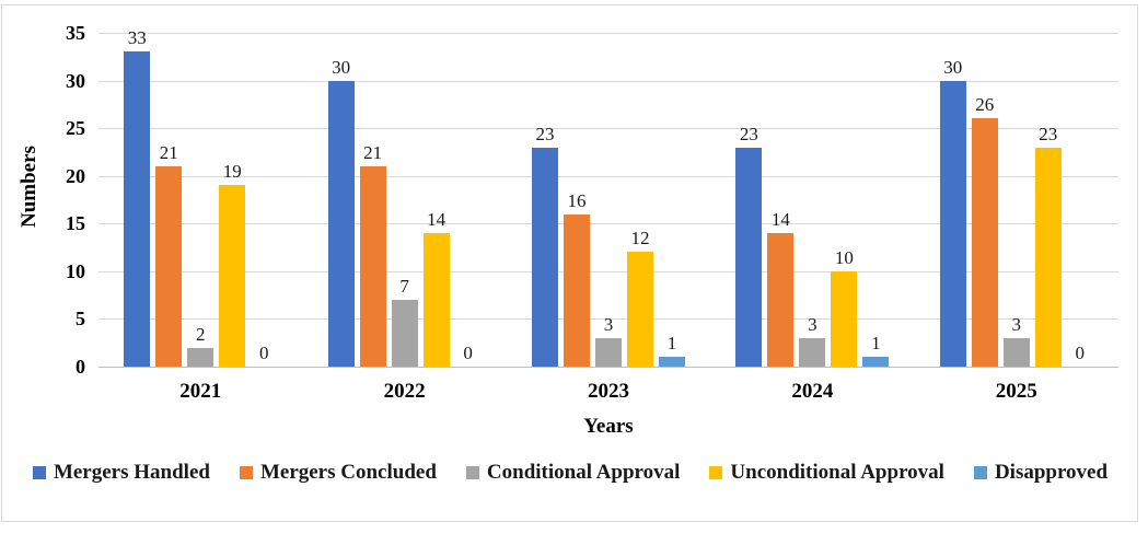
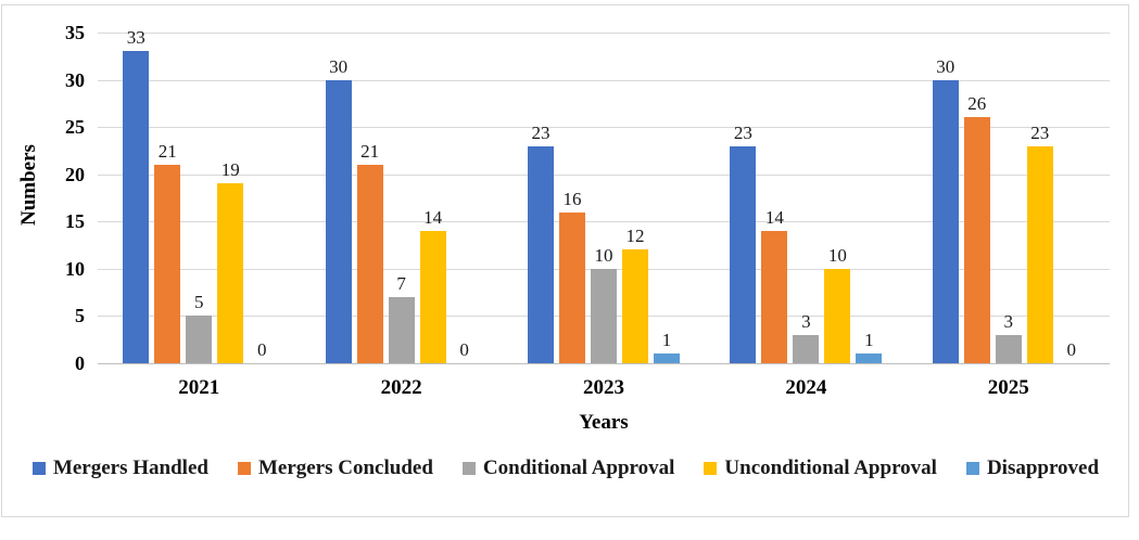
Conditional Approval/2021: 2 -> 5
Conditional Approval/2023: 3 -> 10
